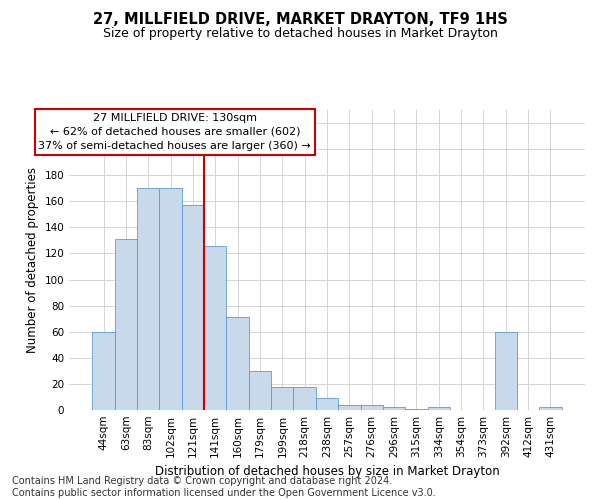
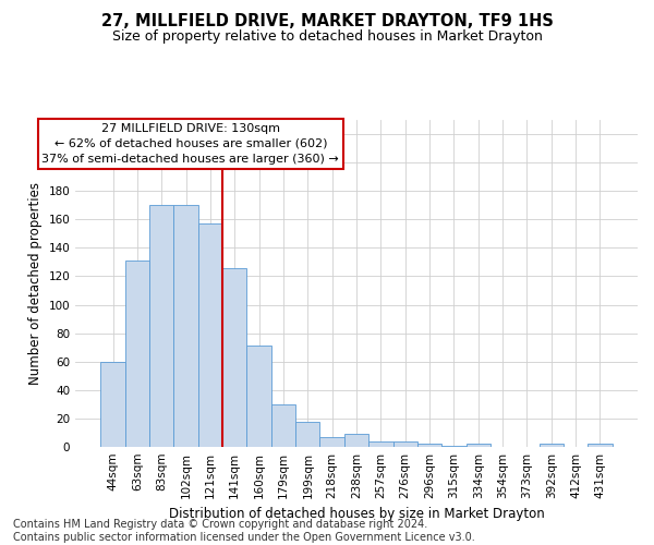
218sqm: 18 -> 7
392sqm: 60 -> 2
